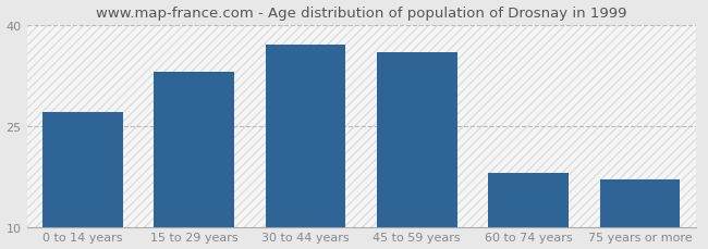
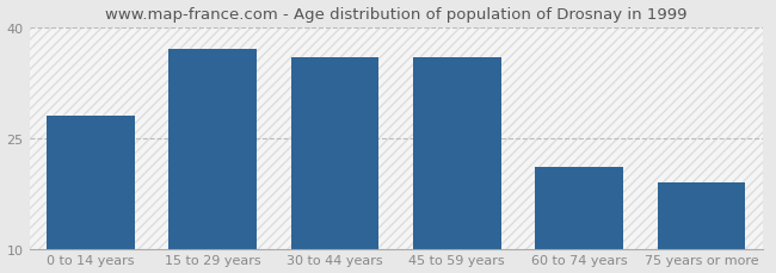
0 to 14 years: 27 -> 28
15 to 29 years: 33 -> 37
30 to 44 years: 37 -> 36
60 to 74 years: 18 -> 21
75 years or more: 17 -> 19
